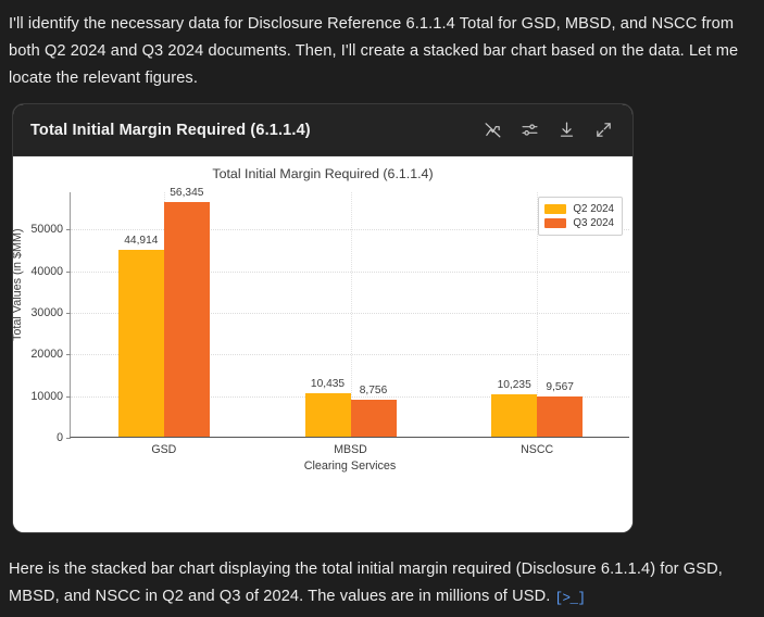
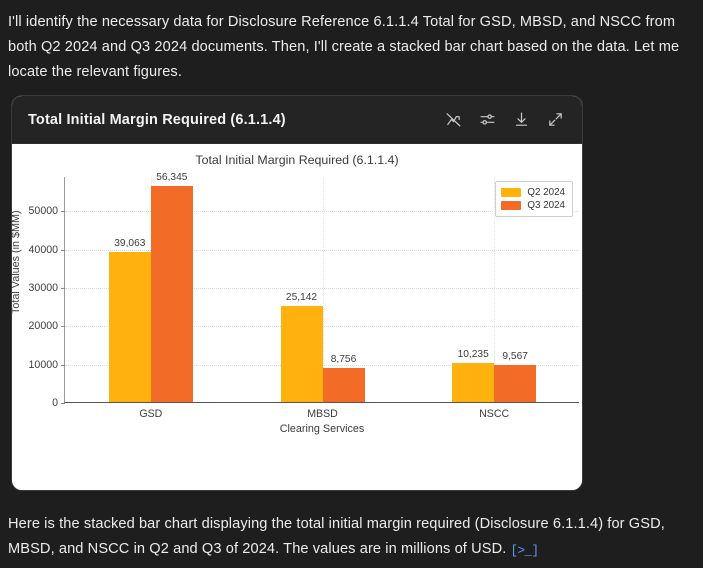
Q2 2024/GSD: 44,914 -> 39,063
Q2 2024/MBSD: 10,435 -> 25,142
